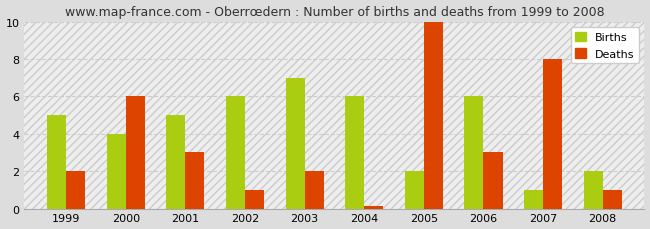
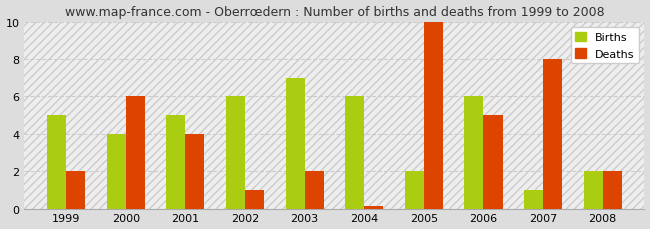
Deaths/2001: 3.0 -> 4.0
Deaths/2006: 3.0 -> 5.0
Deaths/2008: 1.0 -> 2.0
